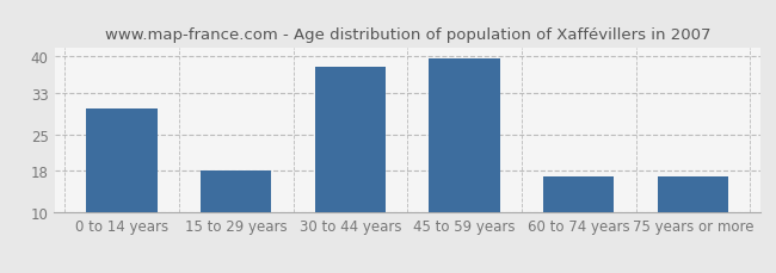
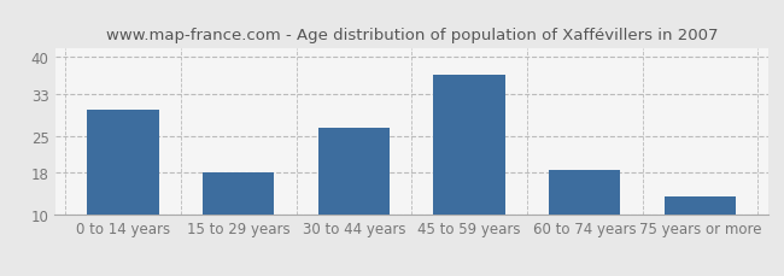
30 to 44 years: 38.0 -> 26.5
45 to 59 years: 39.5 -> 36.5
60 to 74 years: 17.0 -> 18.5
75 years or more: 17.0 -> 13.5
